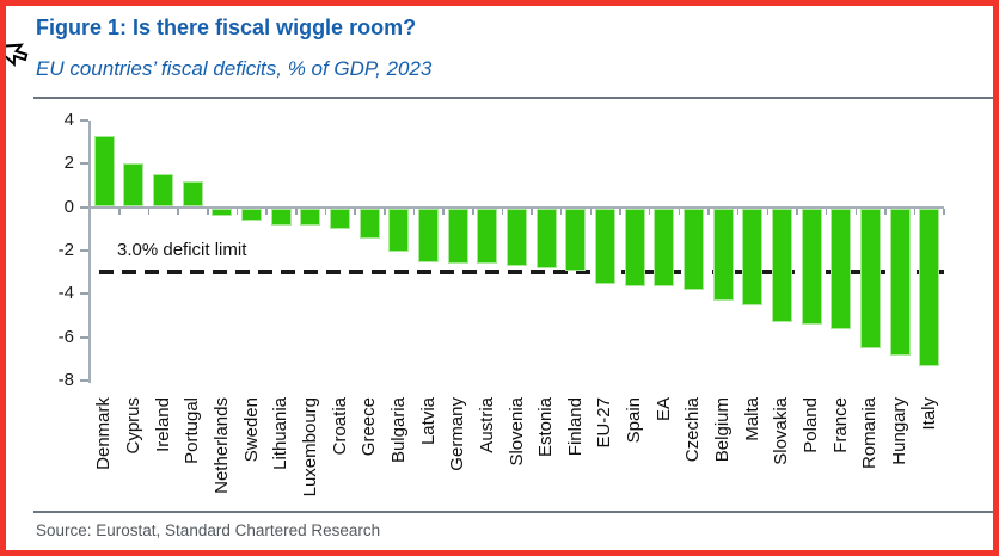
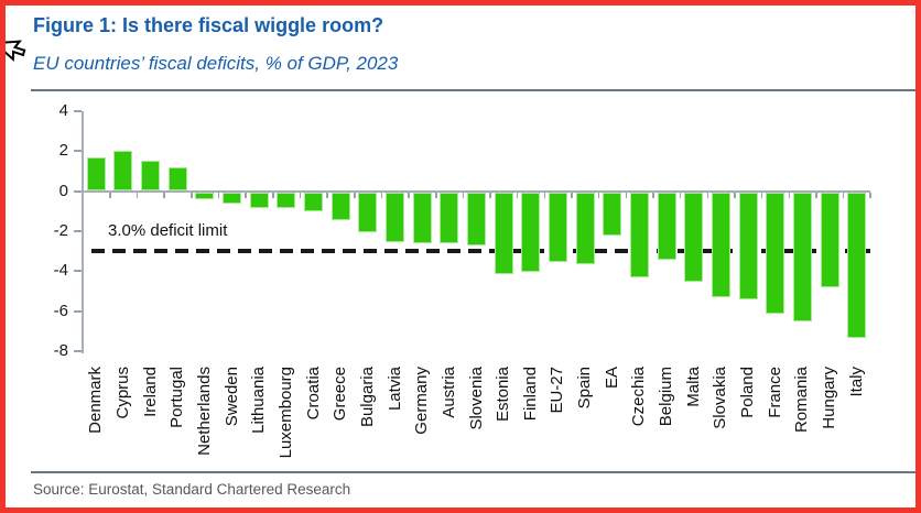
Denmark: 3.3 -> 1.7
Estonia: -2.8 -> -4.1
Finland: -2.9 -> -4.0
EA: -3.6 -> -2.2
Czechia: -3.8 -> -4.3
Belgium: -4.3 -> -3.4
France: -5.6 -> -6.1
Hungary: -6.8 -> -4.8
